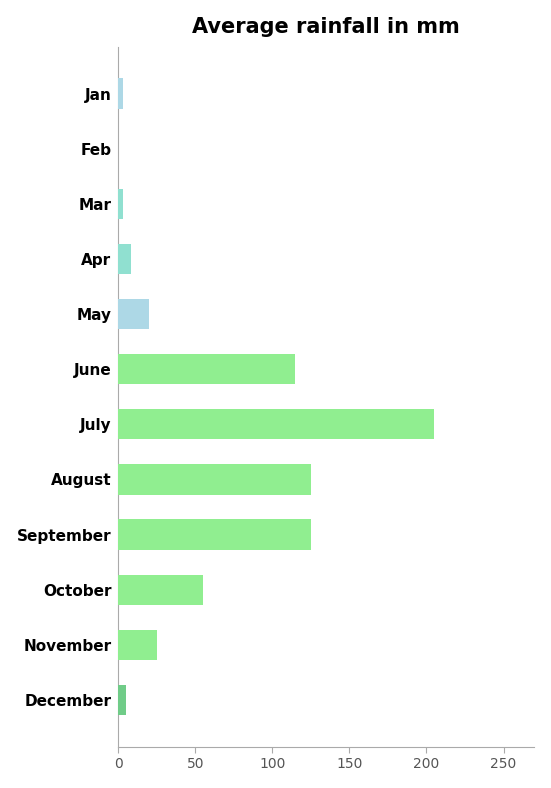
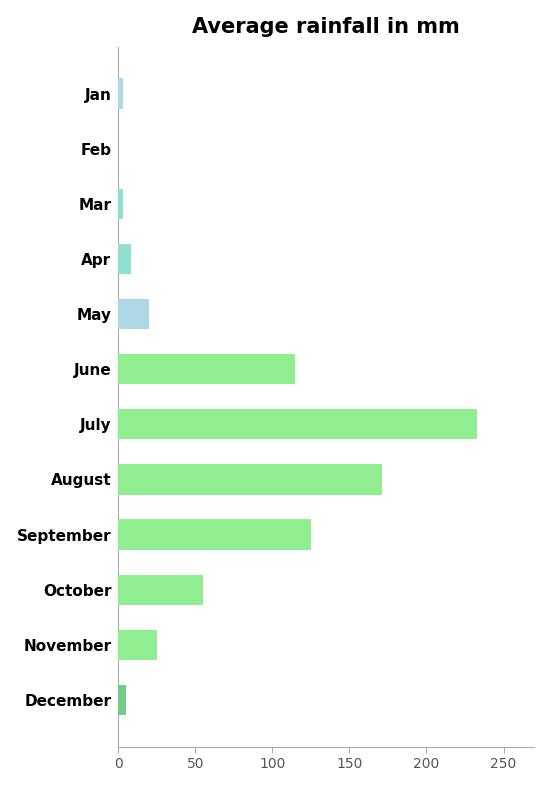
July: 205 -> 233
August: 125 -> 171
